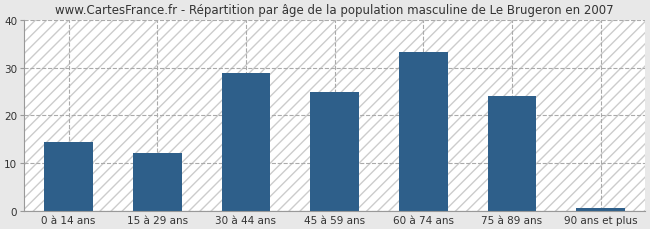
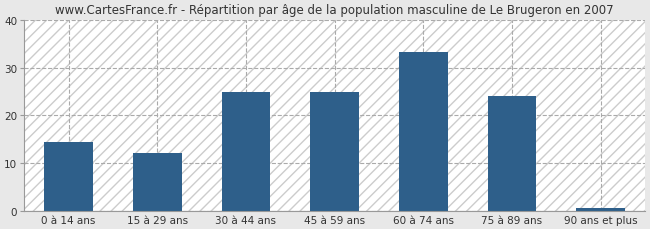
30 à 44 ans: 29.0 -> 25.0
